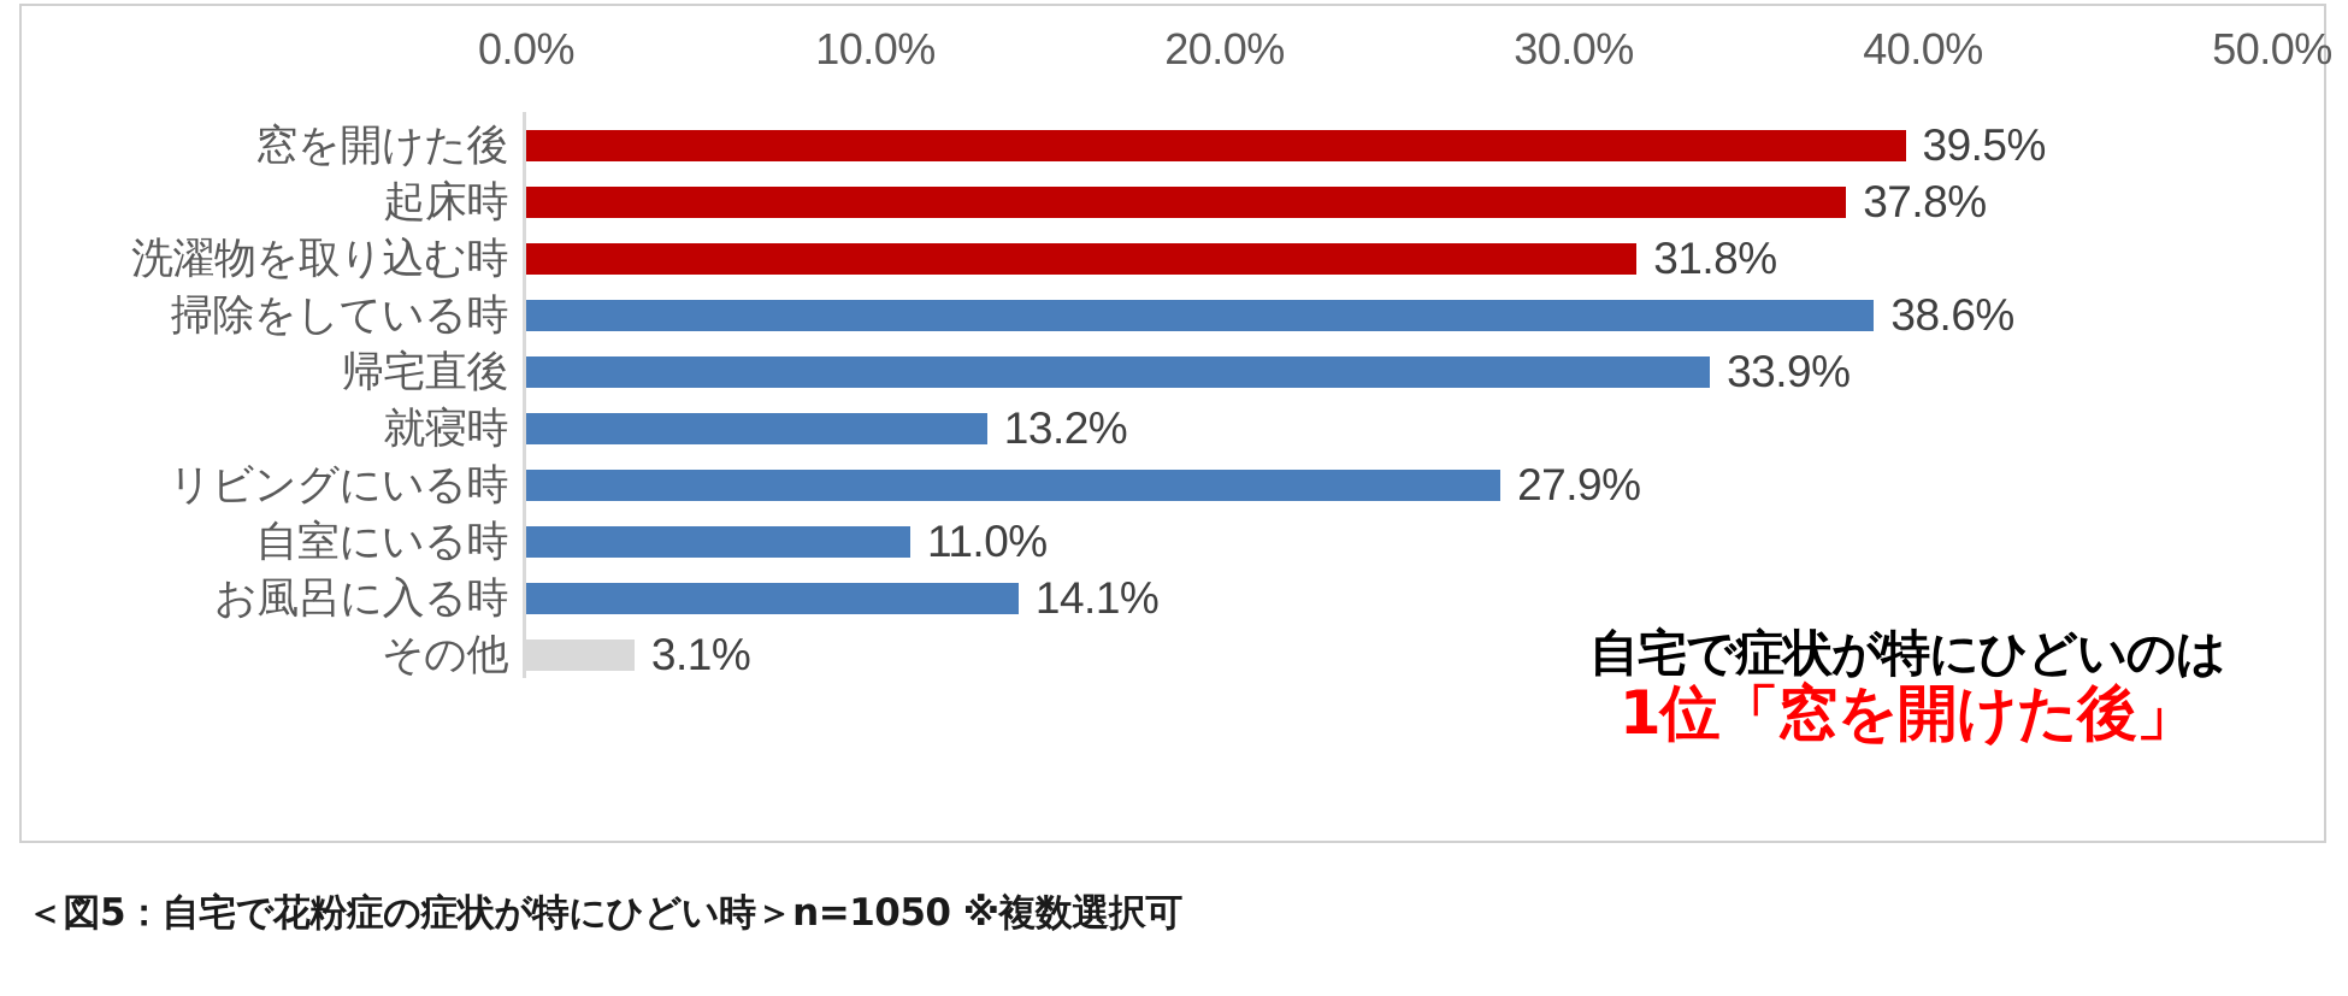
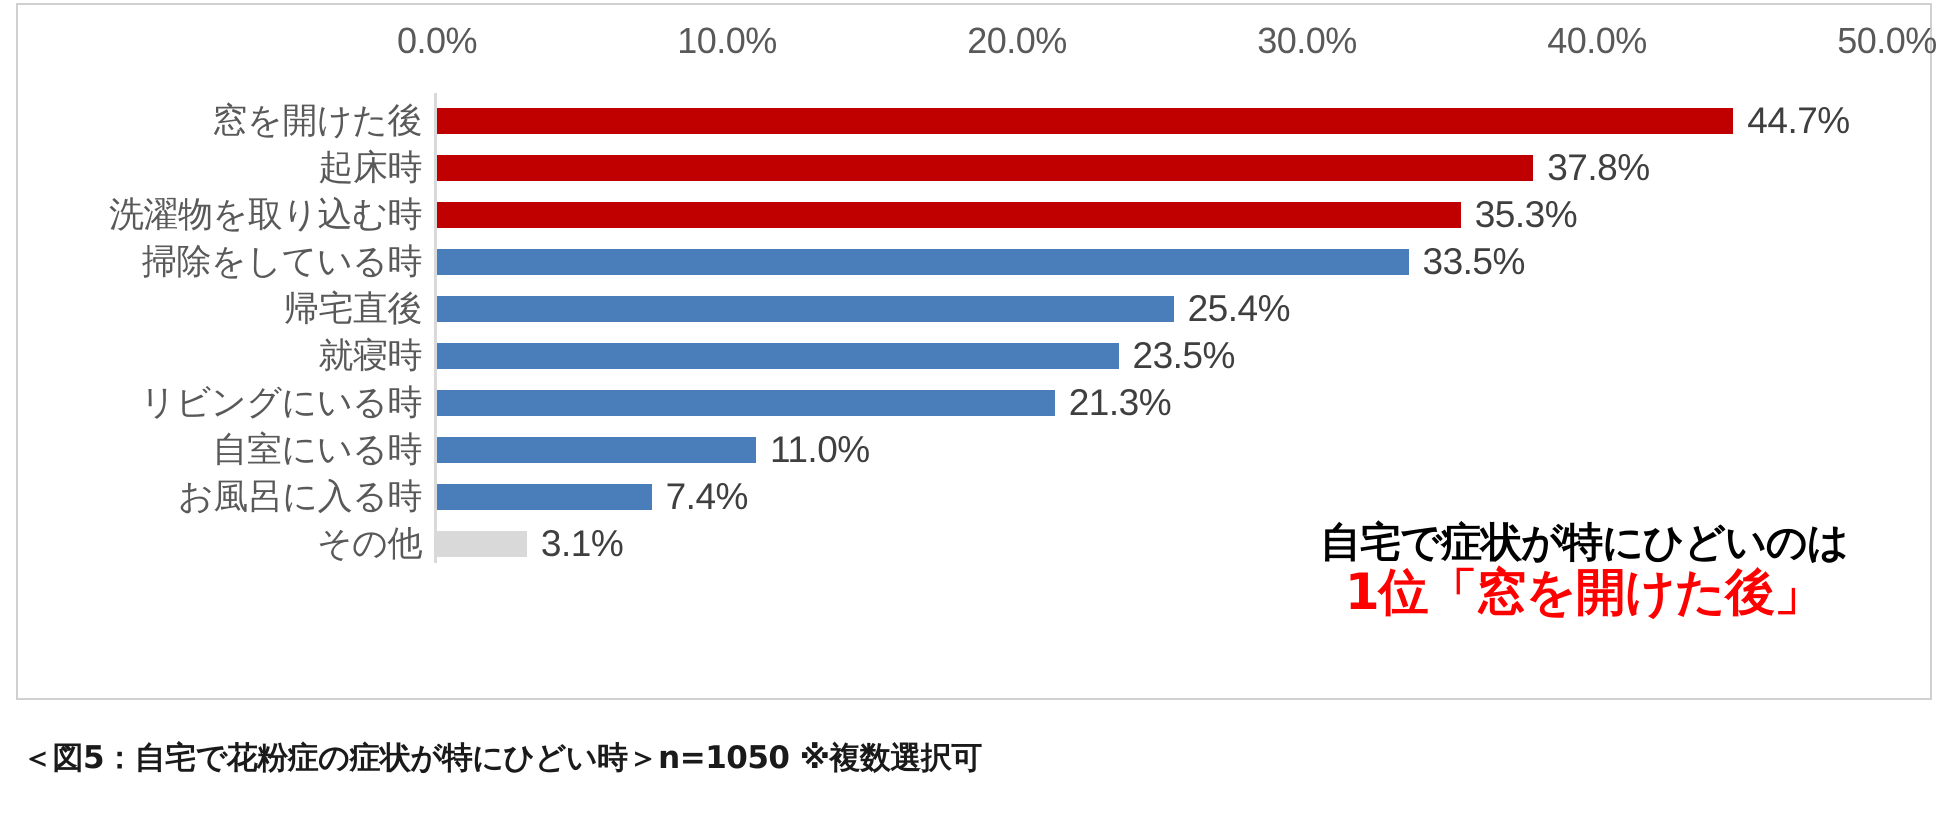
窓を開けた後: 39.5% -> 44.7%
洗濯物を取り込む時: 31.8% -> 35.3%
掃除をしている時: 38.6% -> 33.5%
帰宅直後: 33.9% -> 25.4%
就寝時: 13.2% -> 23.5%
リビングにいる時: 27.9% -> 21.3%
お風呂に入る時: 14.1% -> 7.4%
